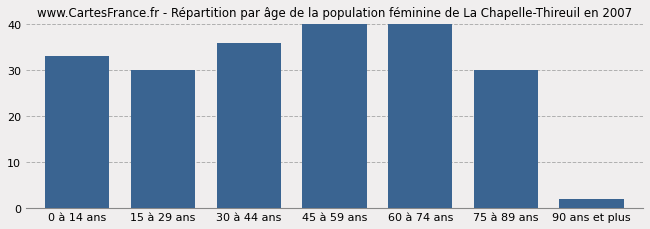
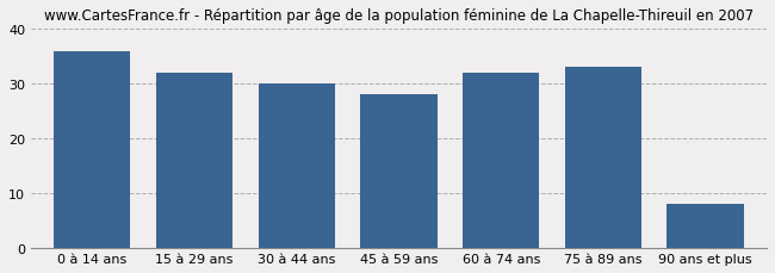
0 à 14 ans: 33 -> 36
15 à 29 ans: 30 -> 32
30 à 44 ans: 36 -> 30
45 à 59 ans: 40 -> 28
60 à 74 ans: 40 -> 32
75 à 89 ans: 30 -> 33
90 ans et plus: 2 -> 8
